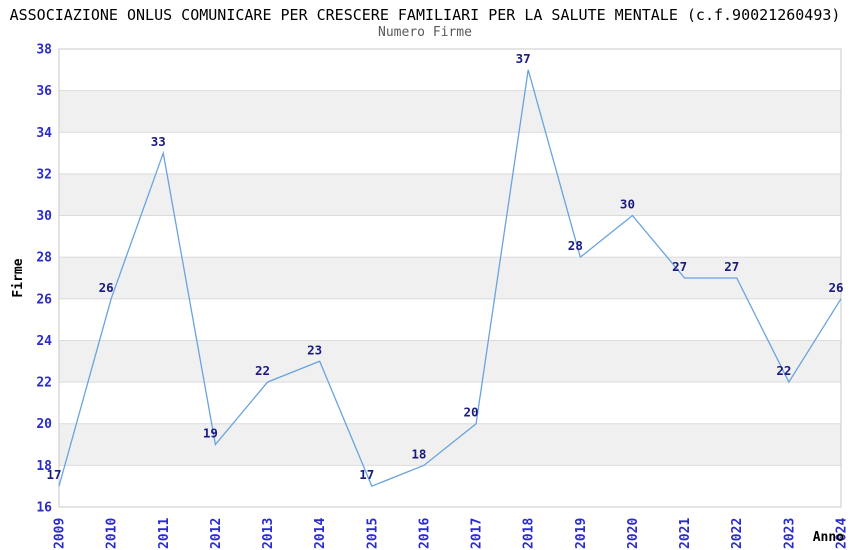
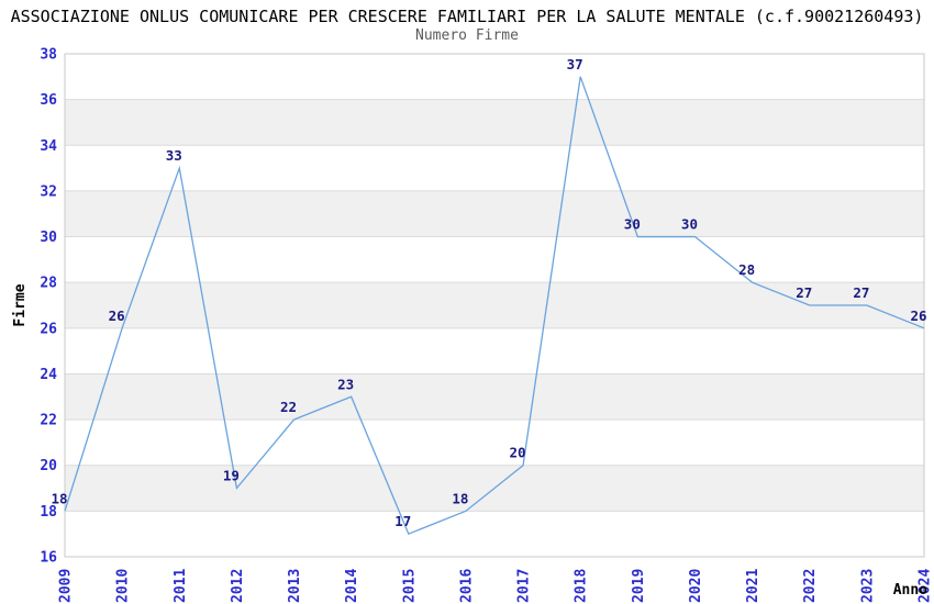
2009: 17 -> 18
2019: 28 -> 30
2021: 27 -> 28
2023: 22 -> 27
